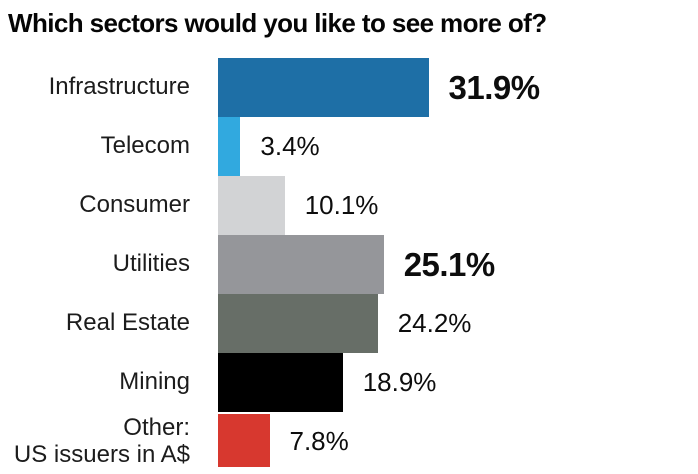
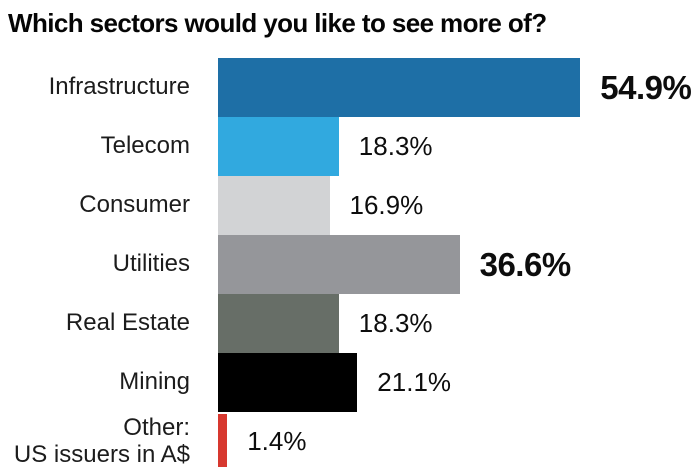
Infrastructure: 31.9% -> 54.9%
Telecom: 3.4% -> 18.3%
Consumer: 10.1% -> 16.9%
Utilities: 25.1% -> 36.6%
Real Estate: 24.2% -> 18.3%
Mining: 18.9% -> 21.1%
Other: US issuers in A$: 7.8% -> 1.4%
